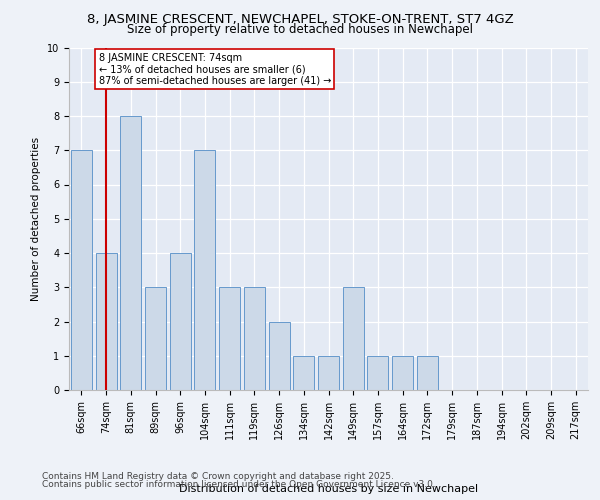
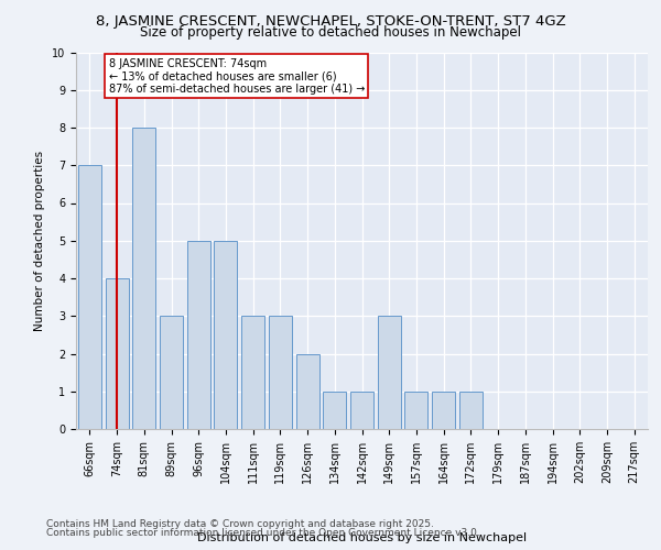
96sqm: 4 -> 5
104sqm: 7 -> 5
